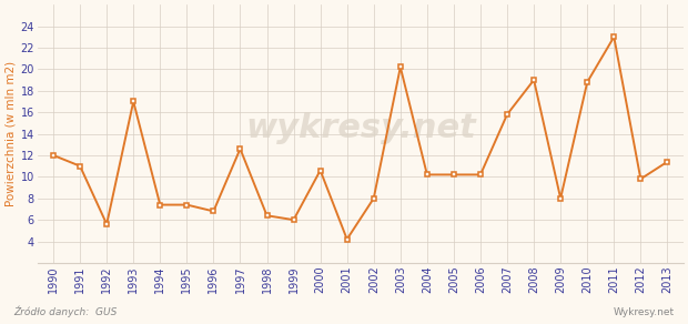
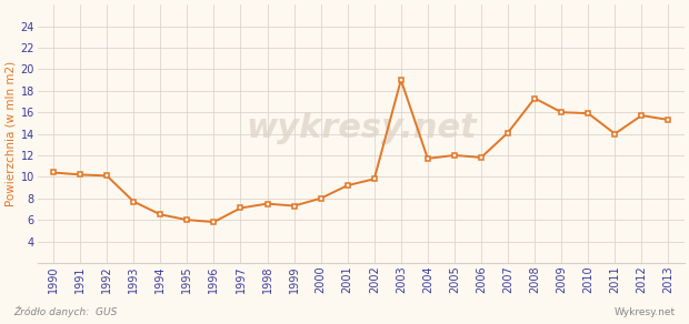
1990: 12.0 -> 10.4
1991: 11.0 -> 10.2
1992: 5.6 -> 10.1
1993: 17.0 -> 7.7
1994: 7.4 -> 6.5
1995: 7.4 -> 6.0
1996: 6.8 -> 5.8
1997: 12.6 -> 7.1
1998: 6.4 -> 7.5
1999: 6.0 -> 7.3
2000: 10.6 -> 8.0
2001: 4.2 -> 9.2
2002: 8.0 -> 9.8
2003: 20.2 -> 19.0
2004: 10.2 -> 11.7
2005: 10.2 -> 12.0
2006: 10.2 -> 11.8
2007: 15.8 -> 14.1
2008: 19.0 -> 17.3
2009: 8.0 -> 16.0
2010: 18.8 -> 15.9
2011: 23.0 -> 14.0
2012: 9.8 -> 15.7
2013: 11.4 -> 15.3
